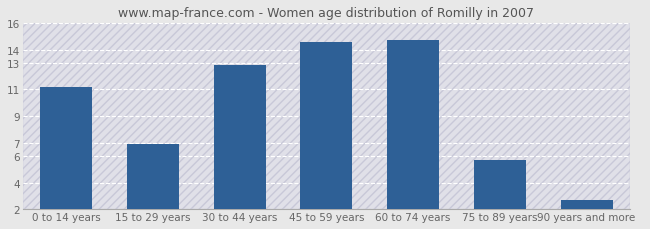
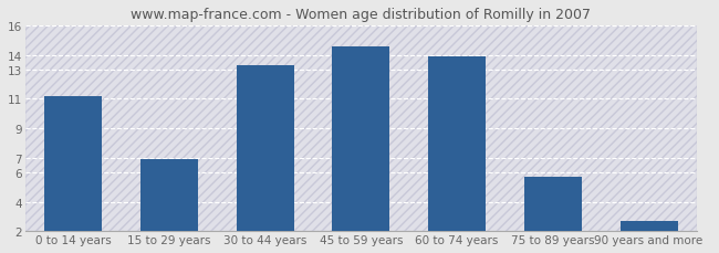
30 to 44 years: 12.8 -> 13.3
60 to 74 years: 14.7 -> 13.9
